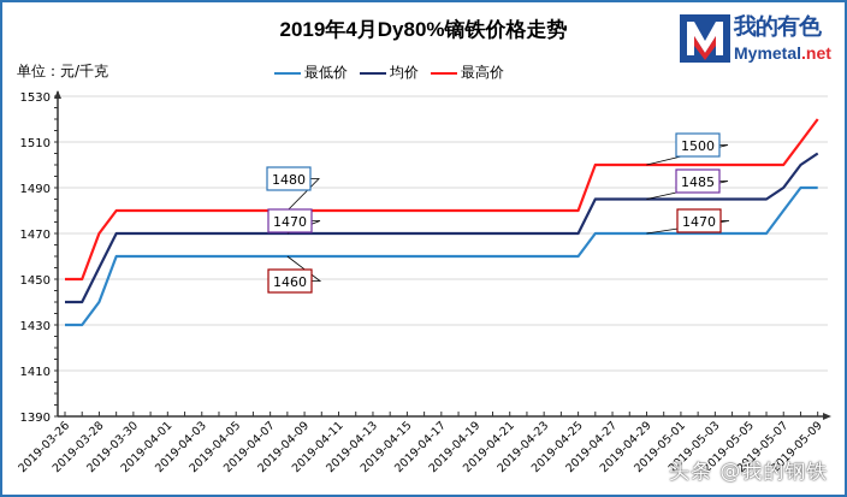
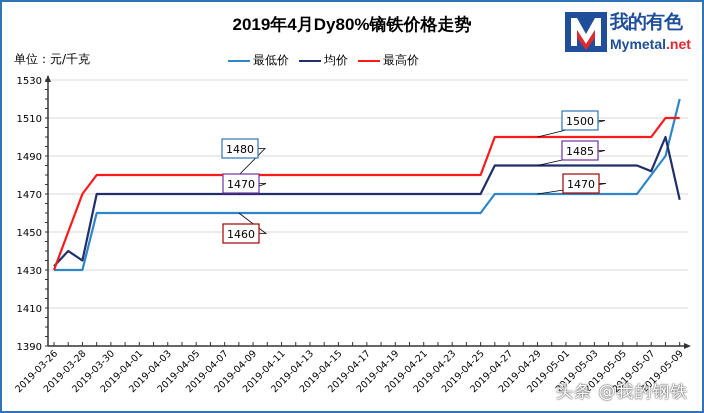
均价/2019-03-26: 1440 -> 1432
最高价/2019-03-26: 1450 -> 1430
最低价/2019-03-28: 1440 -> 1430
均价/2019-03-28: 1455 -> 1435
均价/2019-05-07: 1490 -> 1482
最低价/2019-05-09: 1490 -> 1520
均价/2019-05-09: 1505 -> 1467
最高价/2019-05-09: 1520 -> 1510
